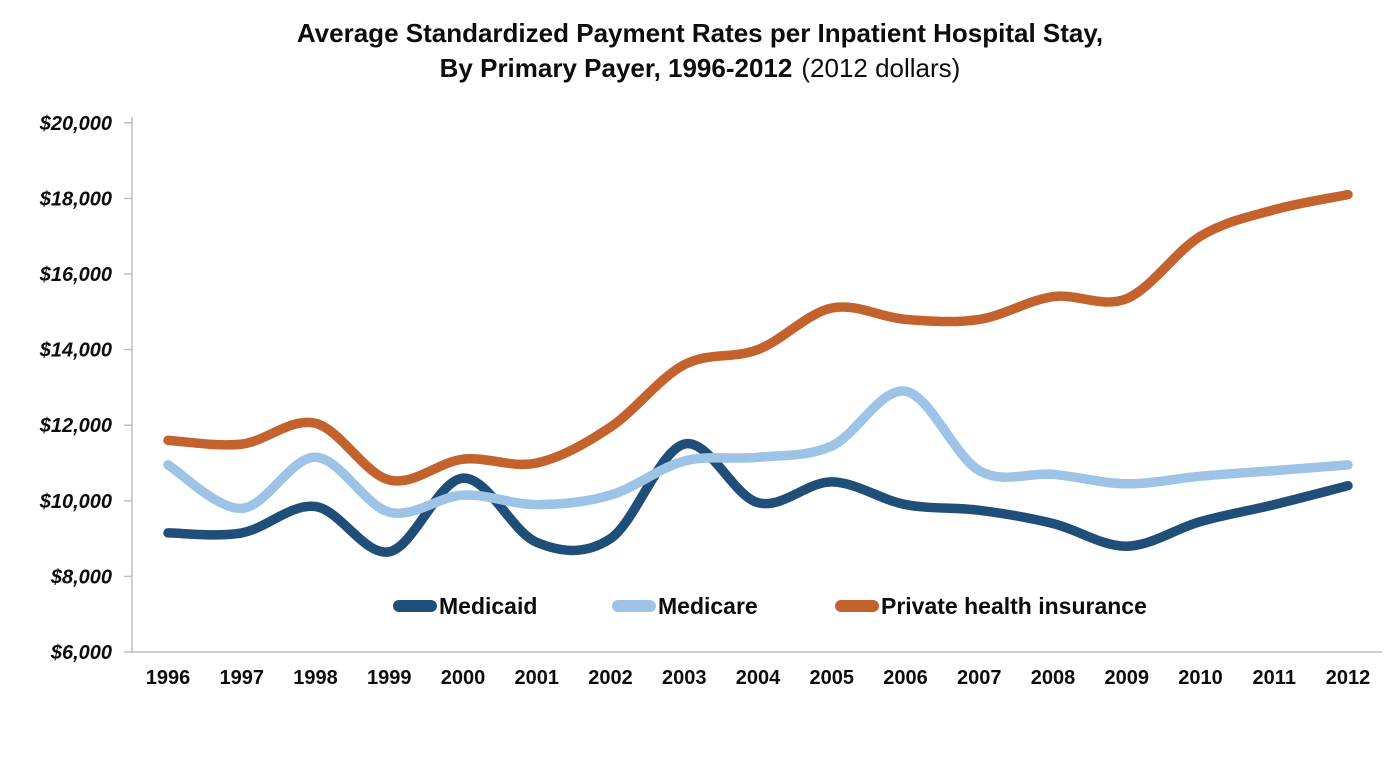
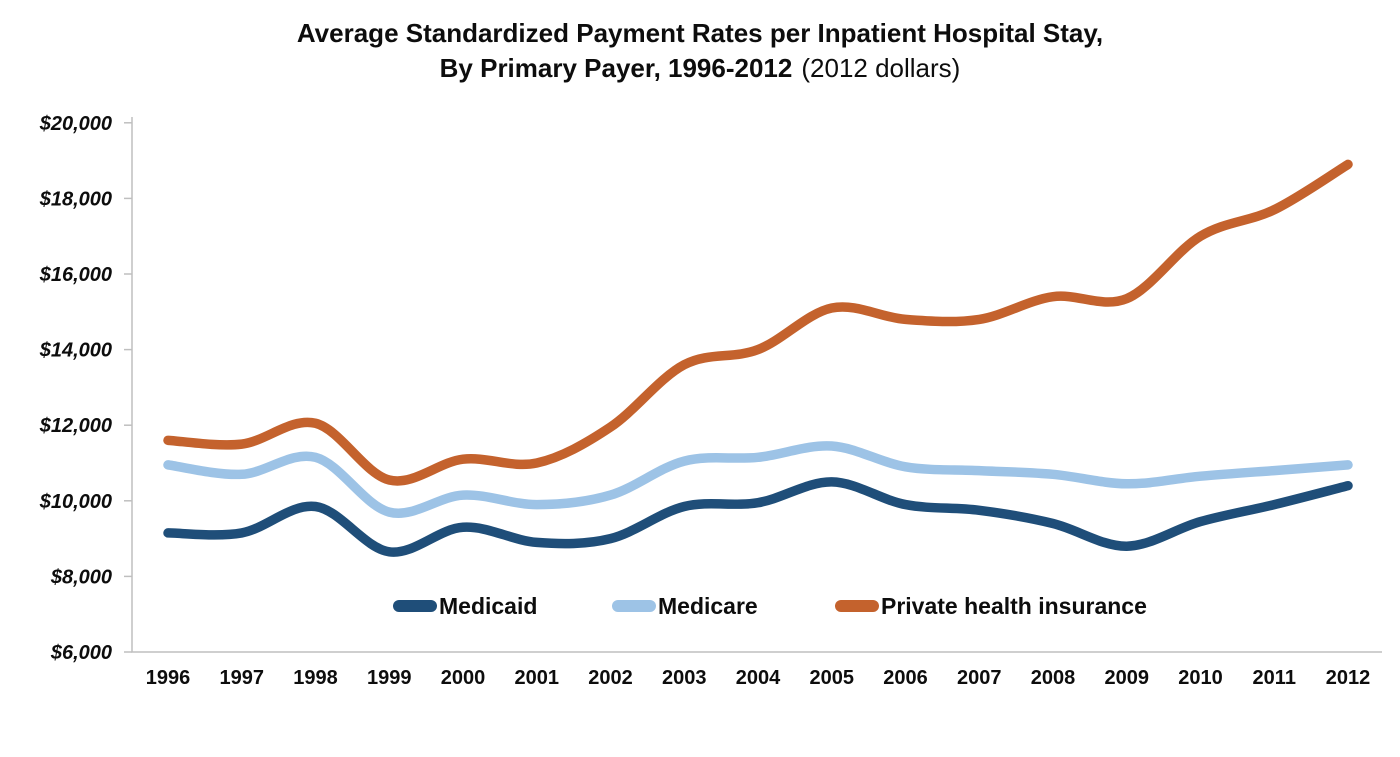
Medicare/1997: $9800 -> $10700
Medicaid/2000: $10600 -> $9300
Medicaid/2003: $11500 -> $9800
Medicare/2006: $12900 -> $10900
Private health insurance/2012: $18100 -> $18900
